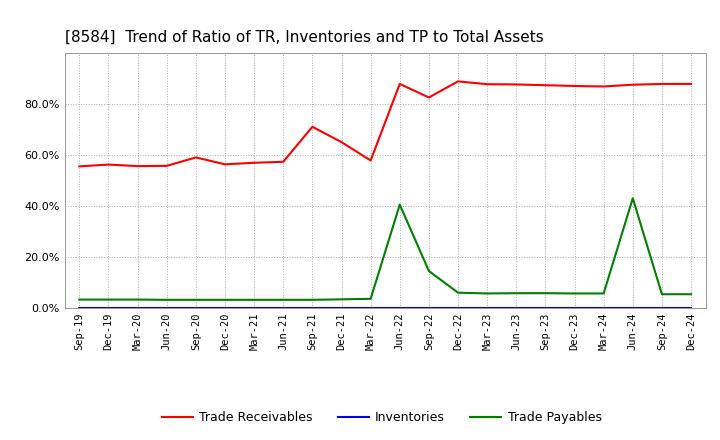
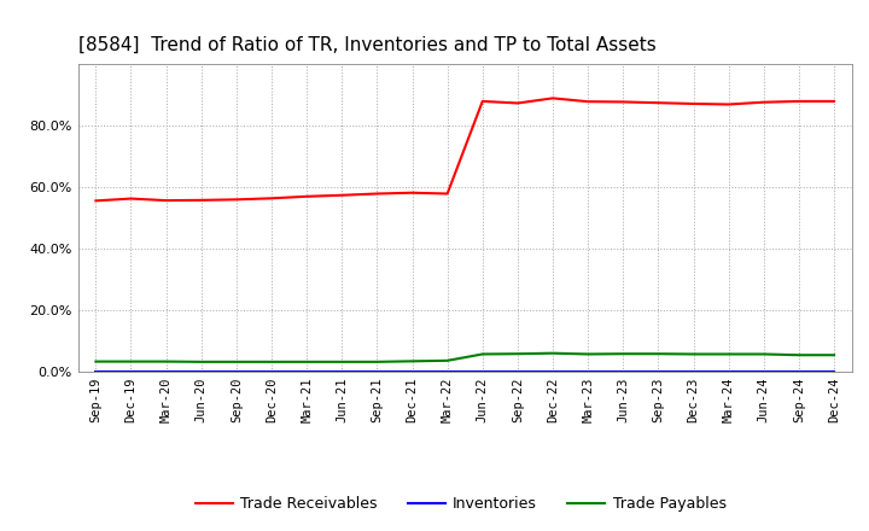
Trade Receivables/Sep-20: 59.0% -> 55.9%
Trade Receivables/Sep-21: 71.0% -> 57.8%
Trade Receivables/Dec-21: 65.0% -> 58.1%
Trade Payables/Jun-22: 40.5% -> 5.7%
Trade Receivables/Sep-22: 82.5% -> 87.2%
Trade Payables/Sep-22: 14.5% -> 5.8%
Trade Payables/Jun-24: 43.0% -> 5.7%
